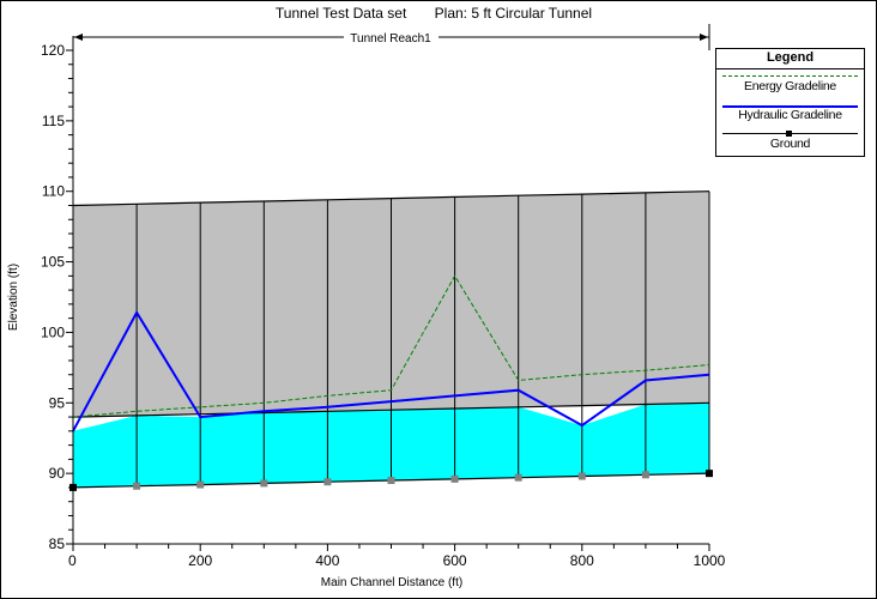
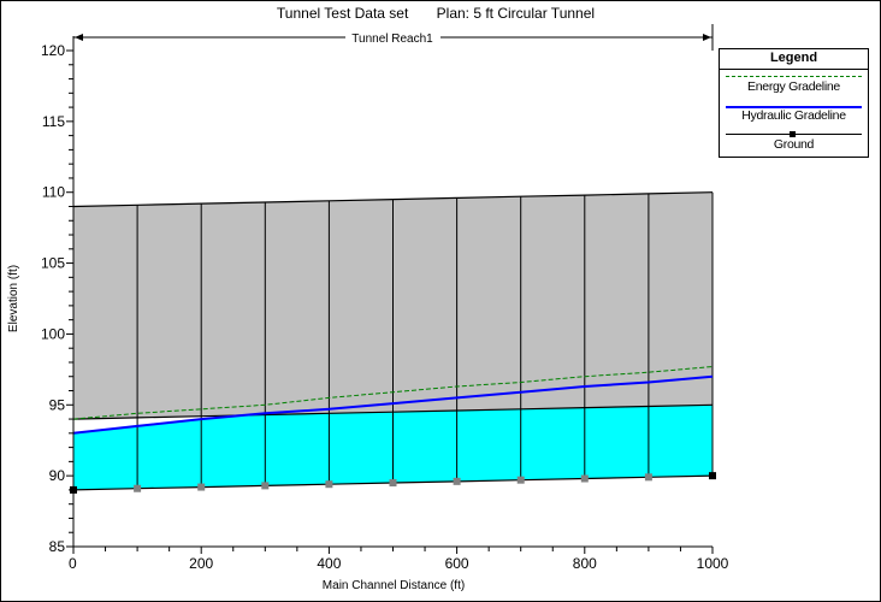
Hydraulic Gradeline/100: 101.4 -> 93.5
Energy Gradeline/600: 104.0 -> 96.3
Hydraulic Gradeline/800: 93.4 -> 96.3
